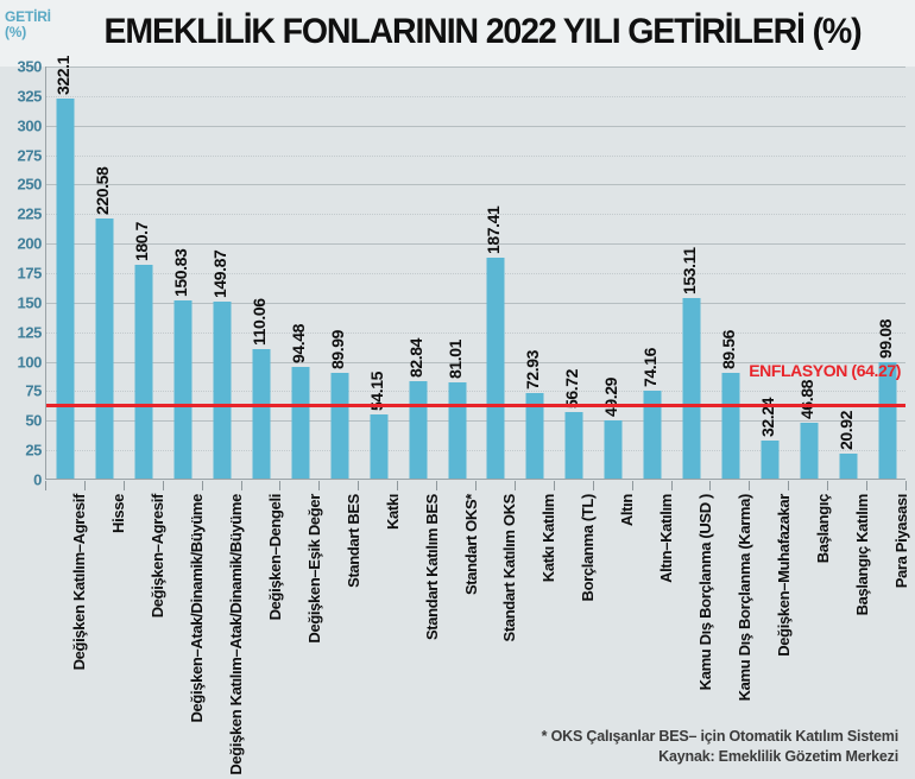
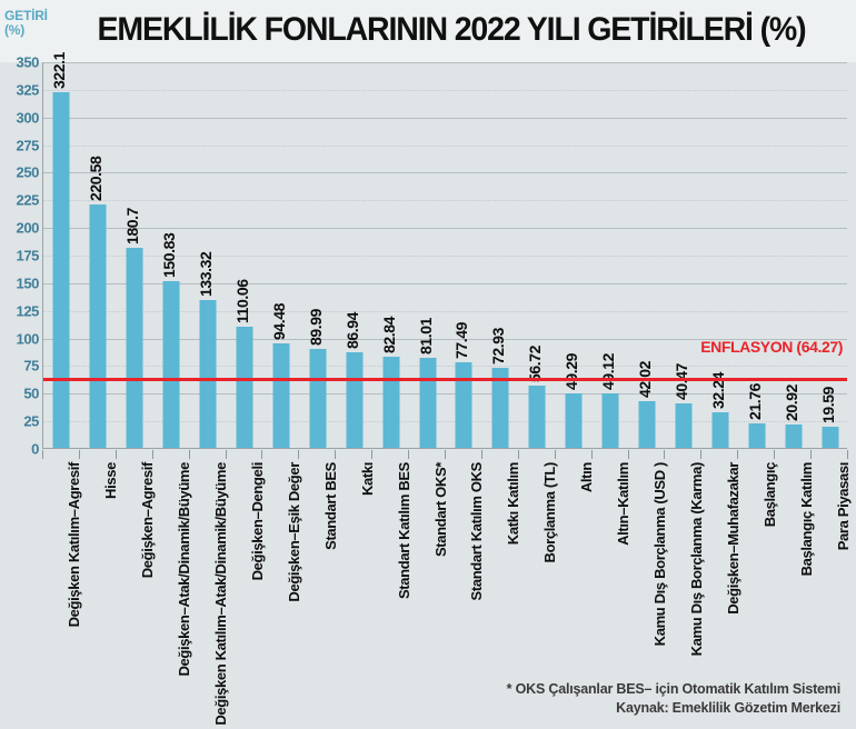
Değişken Katılım–Atak/Dinamik/Büyüme: 149.87 -> 133.32
Katkı: 54.15 -> 86.94
Standart Katılım OKS: 187.41 -> 77.49
Altın–Katılım: 74.16 -> 49.12
Kamu Dış Borçlanma (USD ): 153.11 -> 42.02
Kamu Dış Borçlanma (Karma): 89.56 -> 40.47
Başlangıç: 46.88 -> 21.76
Para Piyasası: 99.08 -> 19.59
